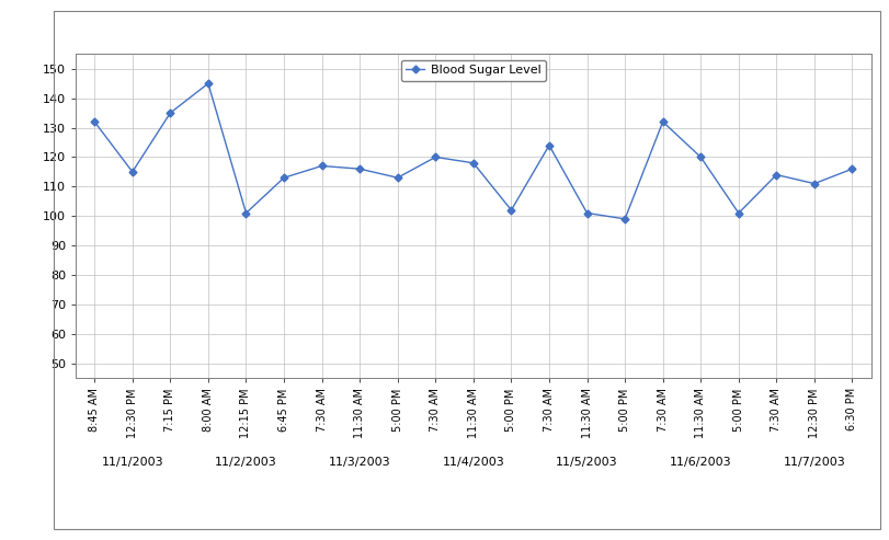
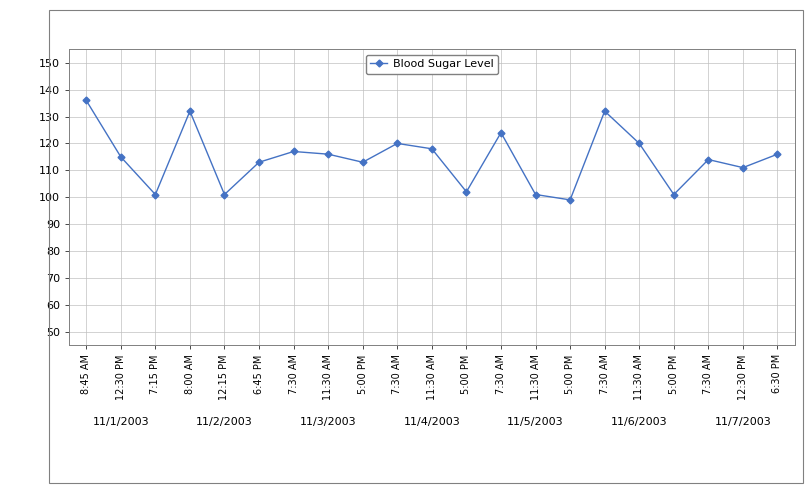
8:45 AM: 132 -> 136
7:15 PM: 135 -> 101
8:00 AM: 145 -> 132
